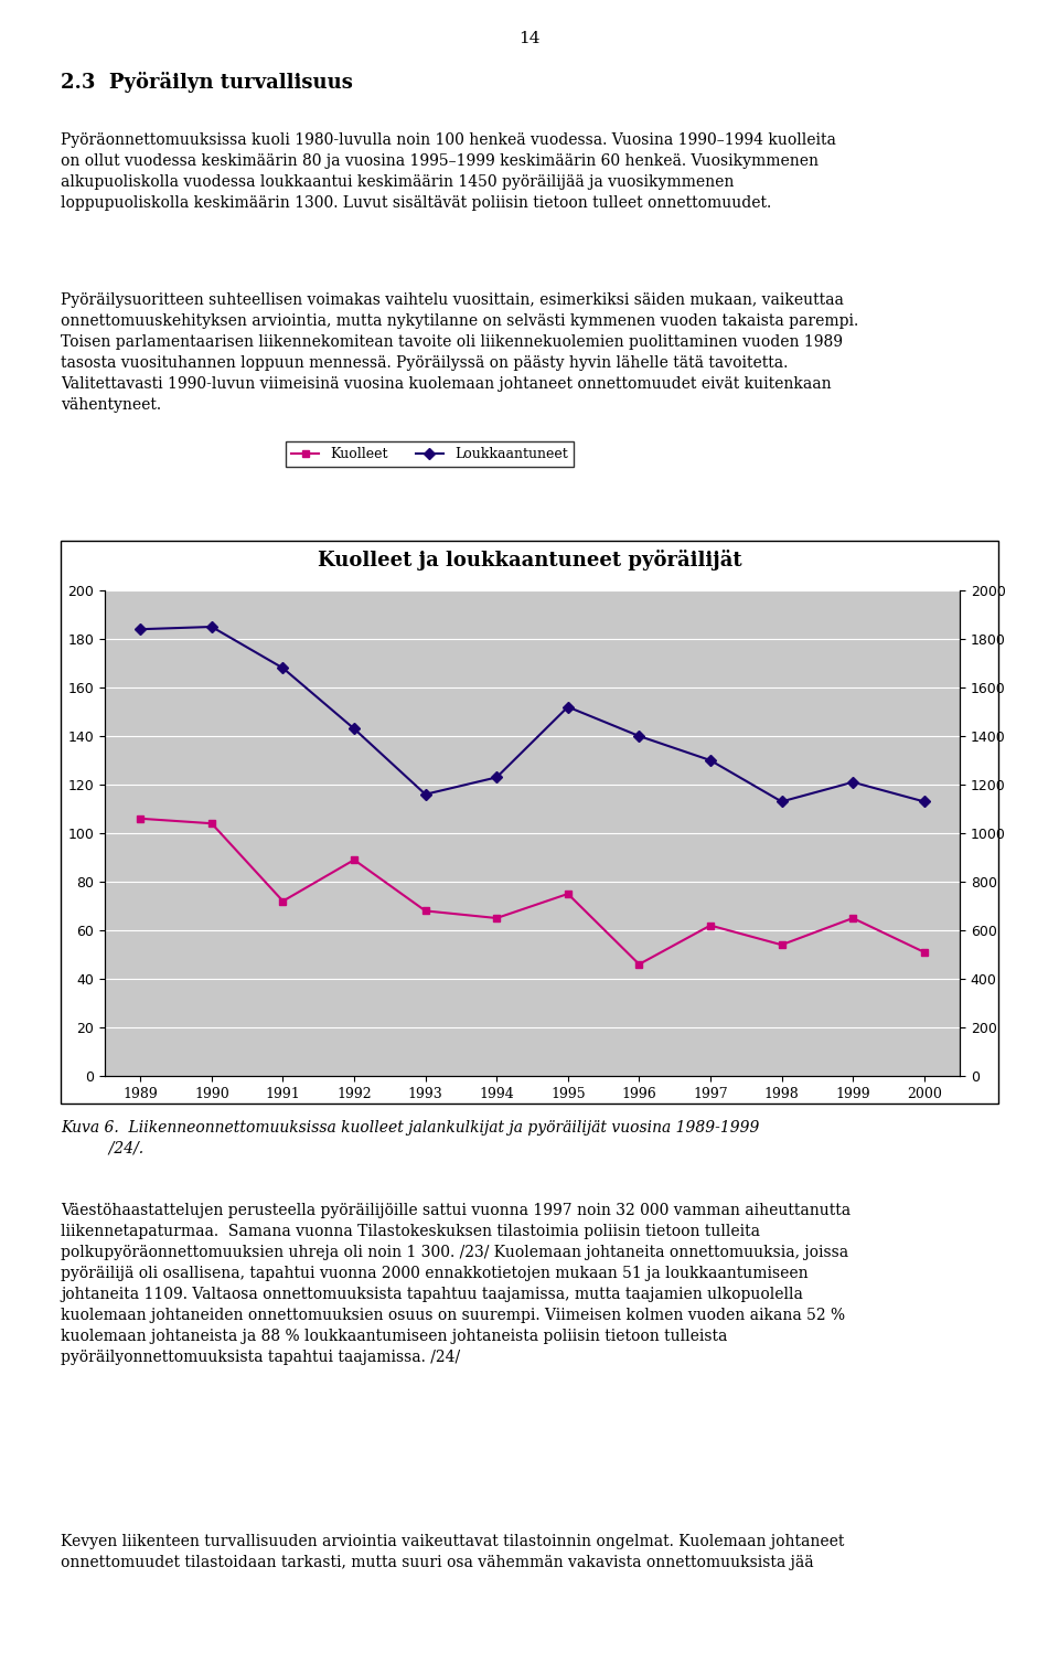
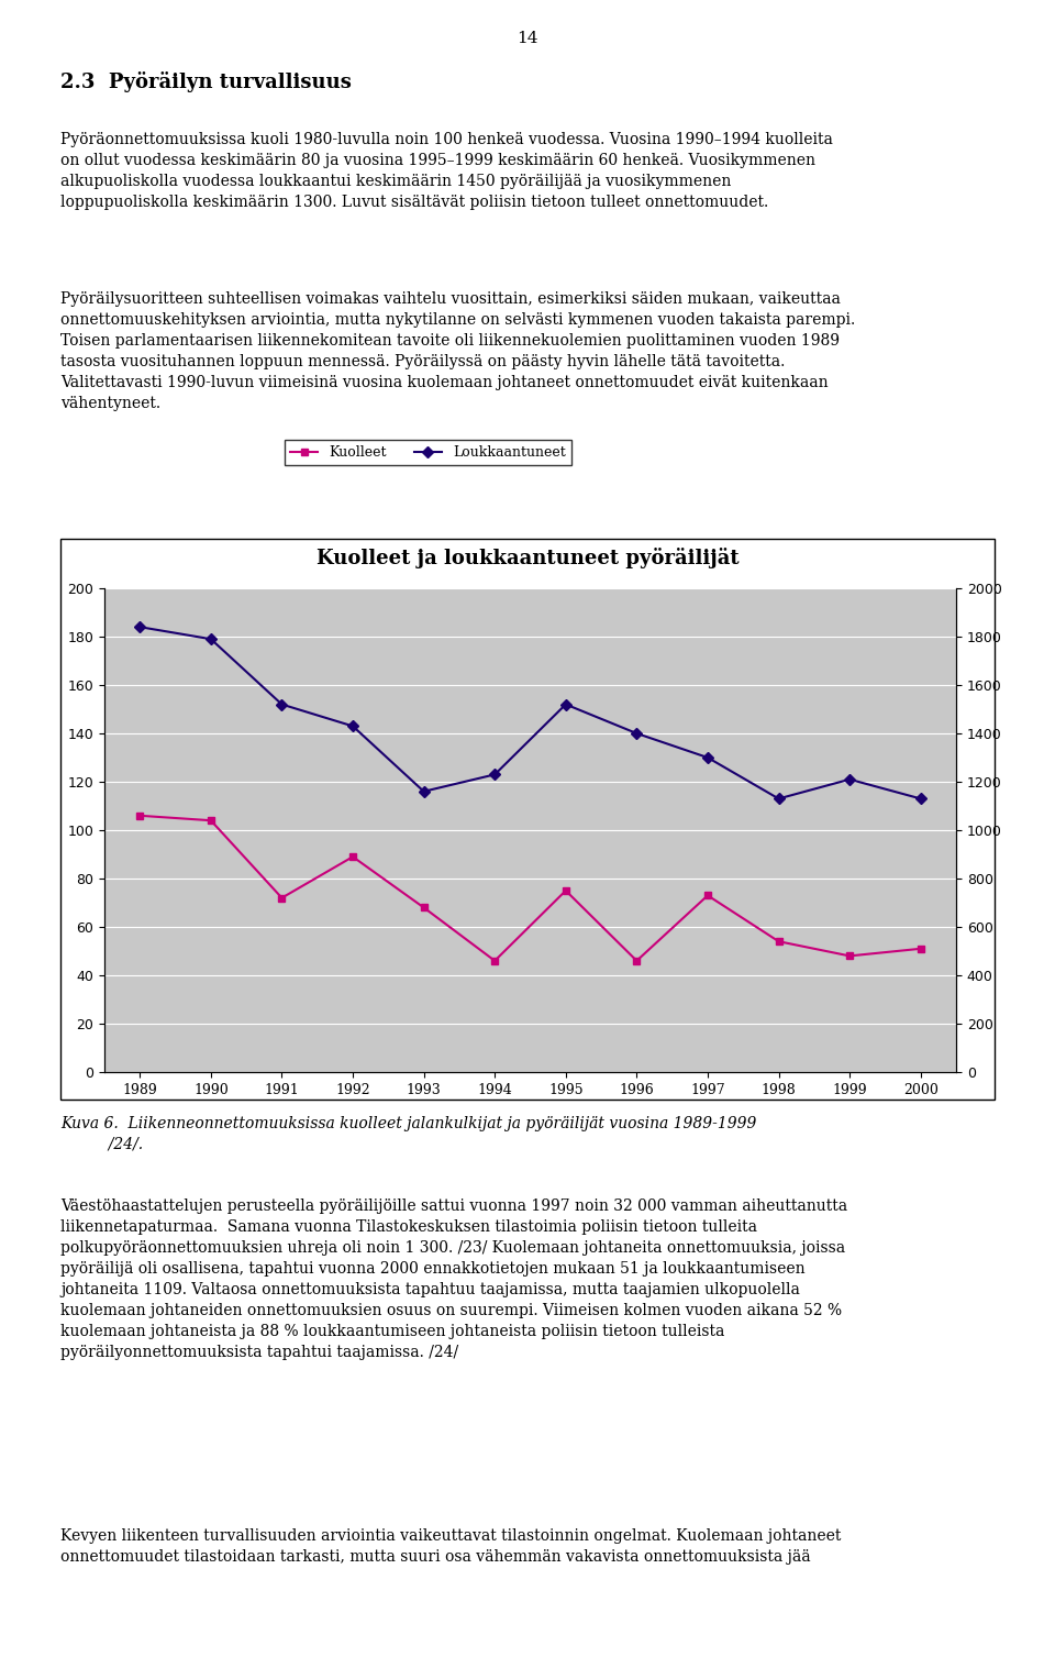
Loukkaantuneet/1990: 1850 -> 1790
Loukkaantuneet/1991: 1680 -> 1520
Kuolleet/1994: 65 -> 46
Kuolleet/1997: 62 -> 73
Kuolleet/1999: 65 -> 48
